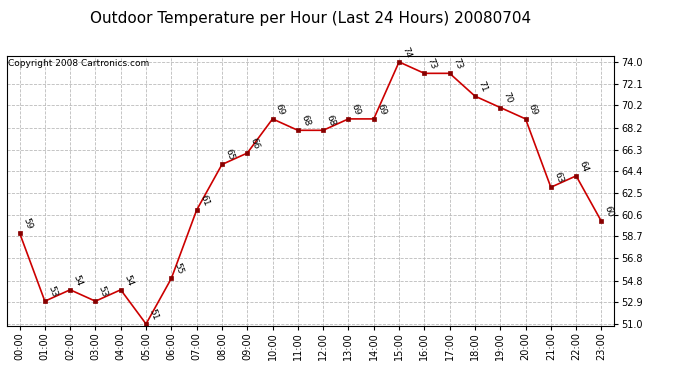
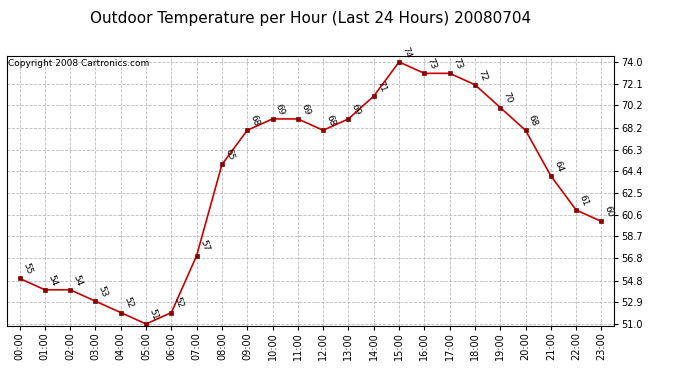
00:00: 59 -> 55
01:00: 53 -> 54
04:00: 54 -> 52
06:00: 55 -> 52
07:00: 61 -> 57
09:00: 66 -> 68
11:00: 68 -> 69
14:00: 69 -> 71
18:00: 71 -> 72
20:00: 69 -> 68
21:00: 63 -> 64
22:00: 64 -> 61
